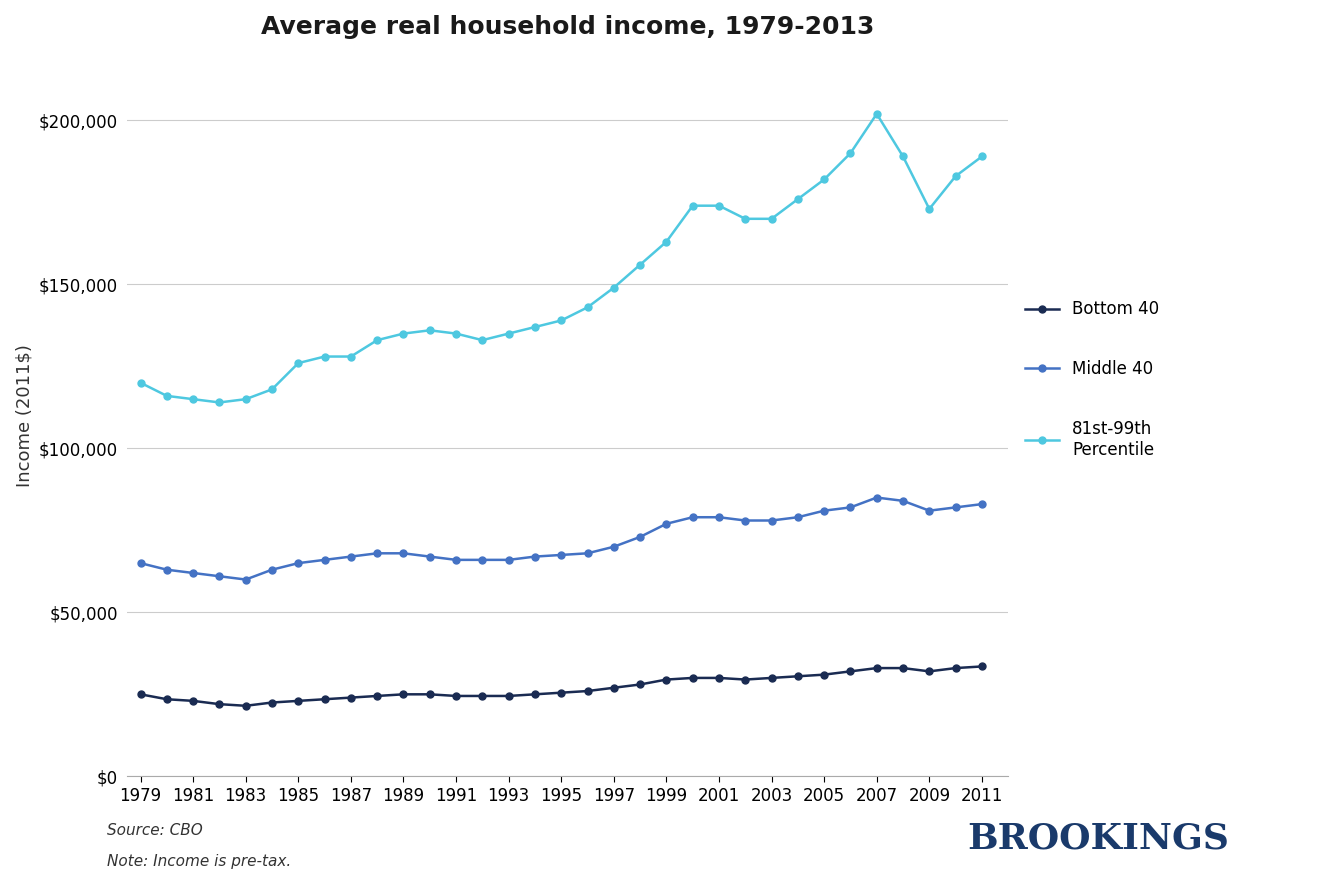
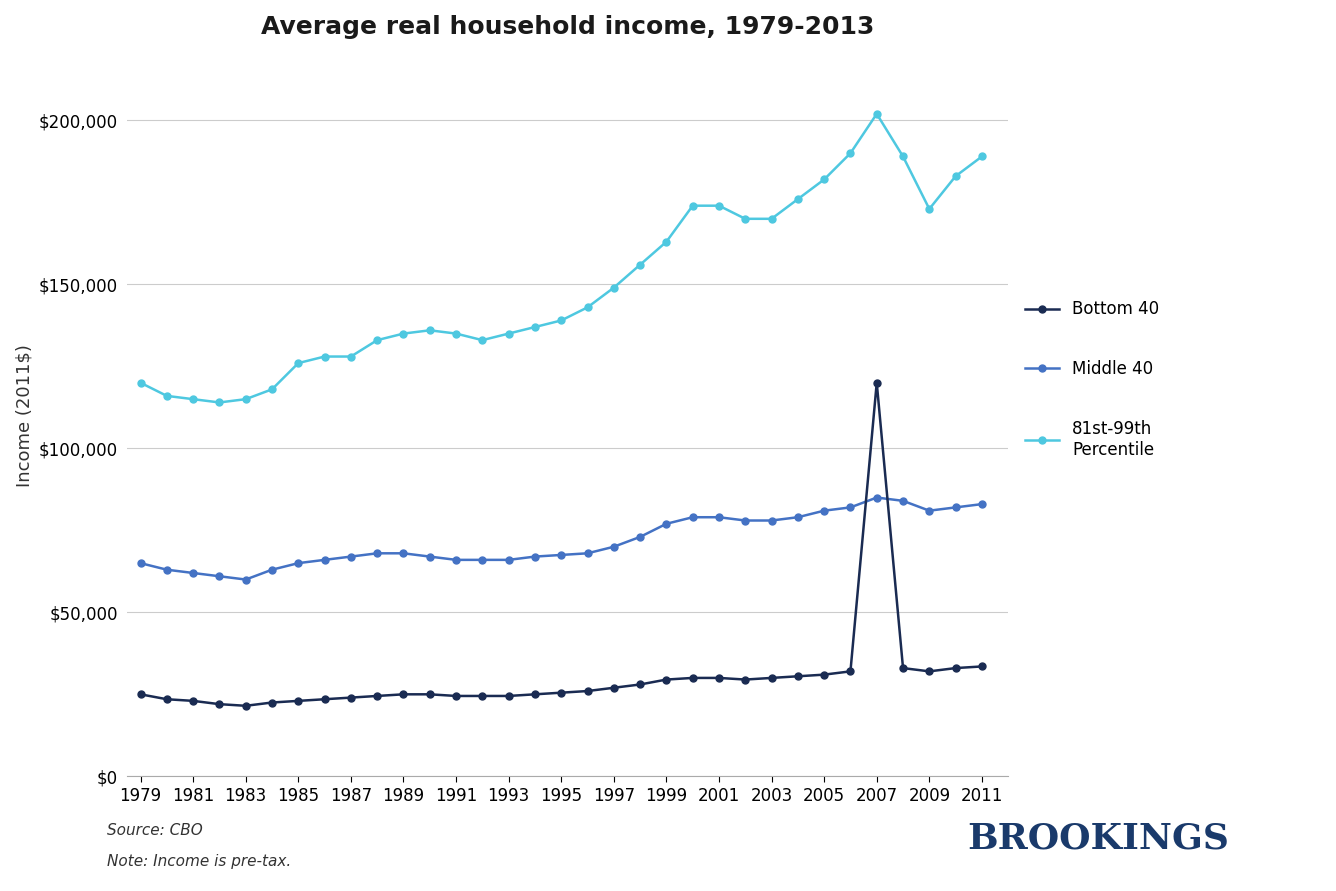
Bottom 40/2007: $33,000 -> $120,000
